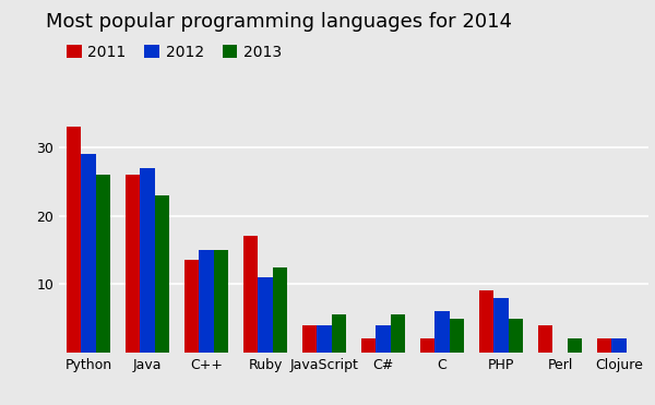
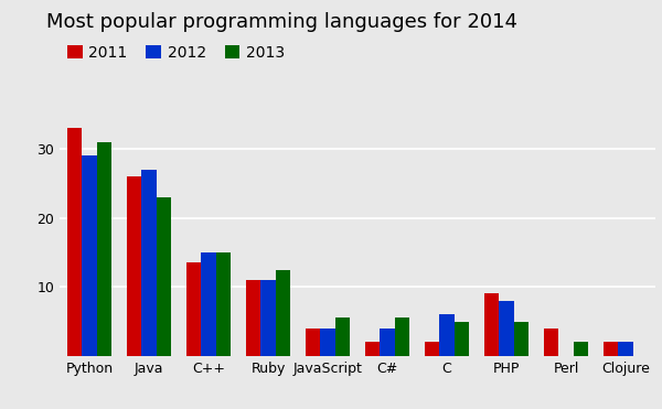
2013/Python: 26.0 -> 31.0
2011/Ruby: 17.0 -> 11.0
